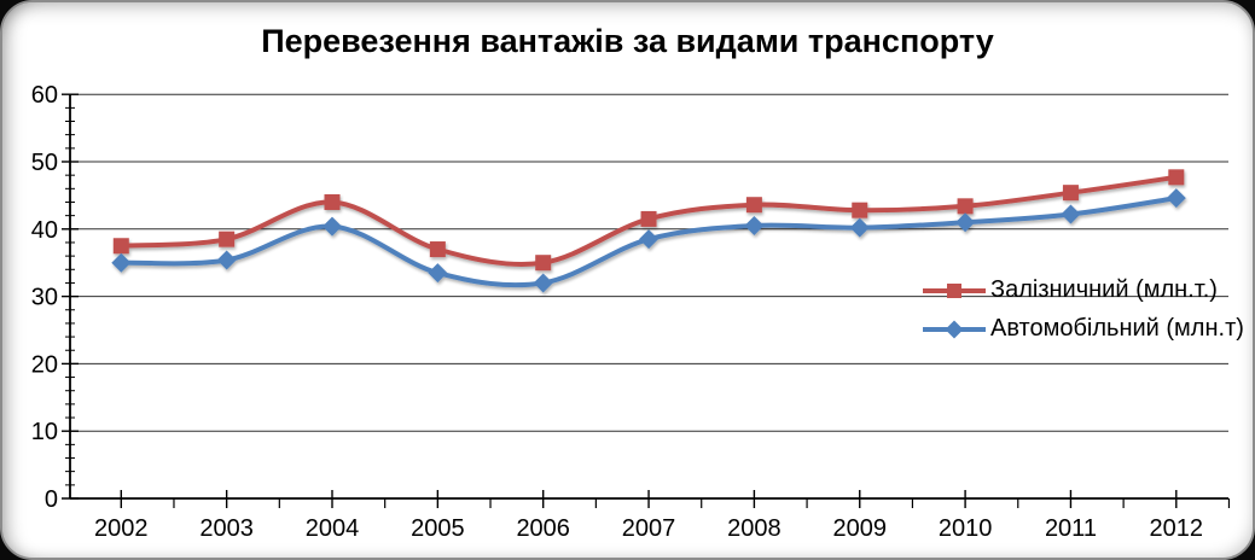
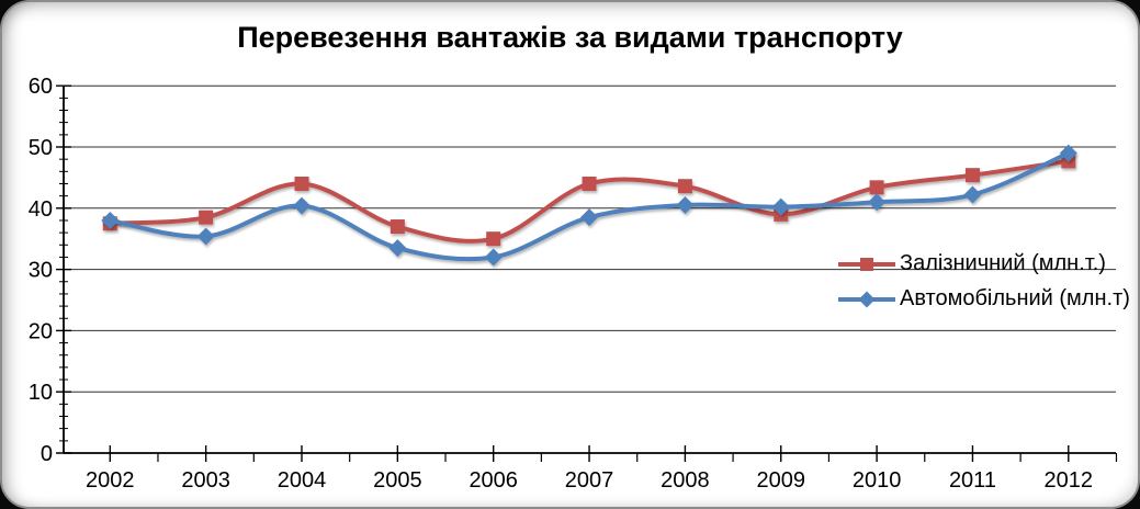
Автомобільний (млн.т)/2002: 35 -> 38
Залізничний (млн.т.)/2007: 42 -> 44
Залізничний (млн.т.)/2009: 43 -> 39
Автомобільний (млн.т)/2012: 45 -> 49
